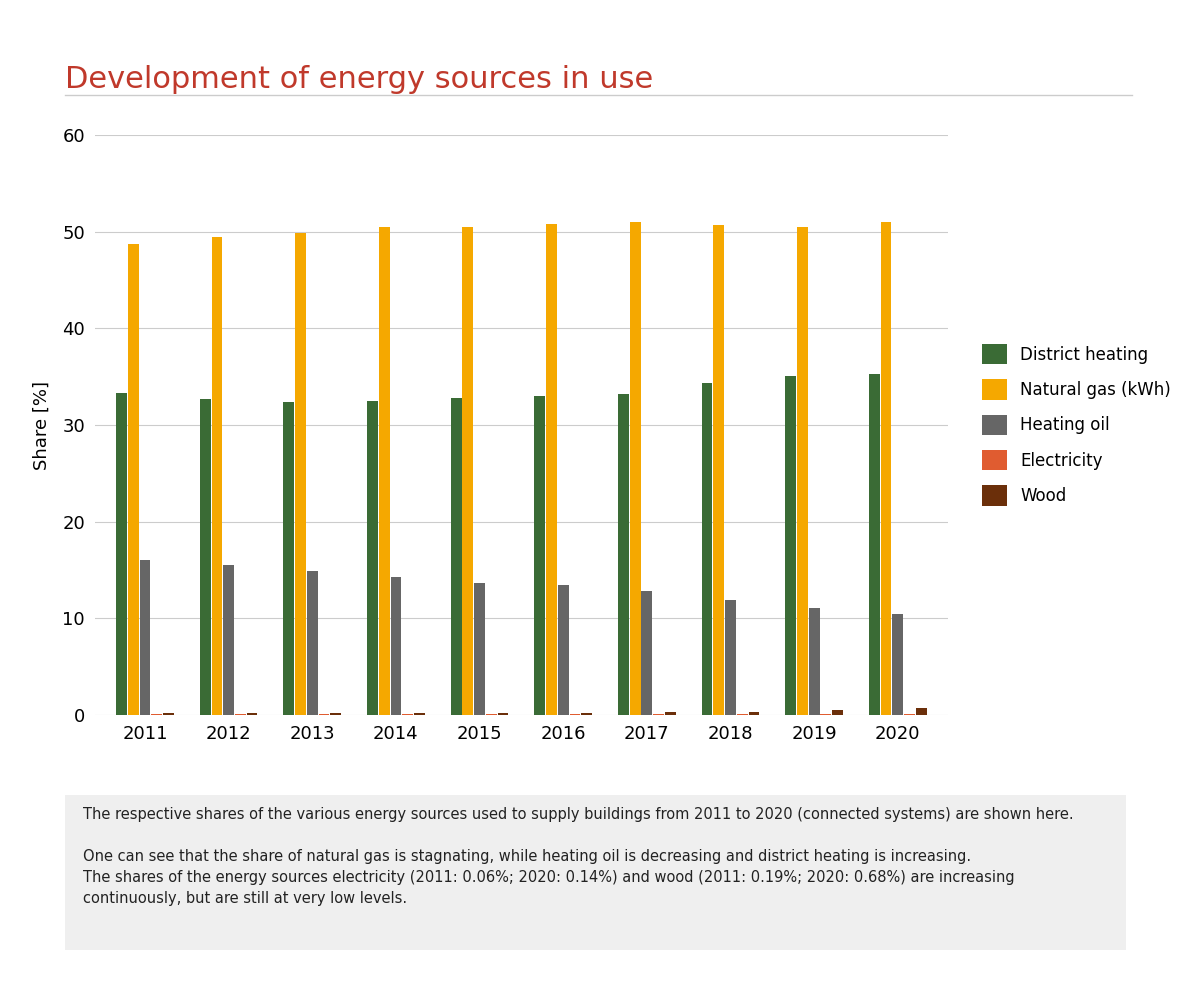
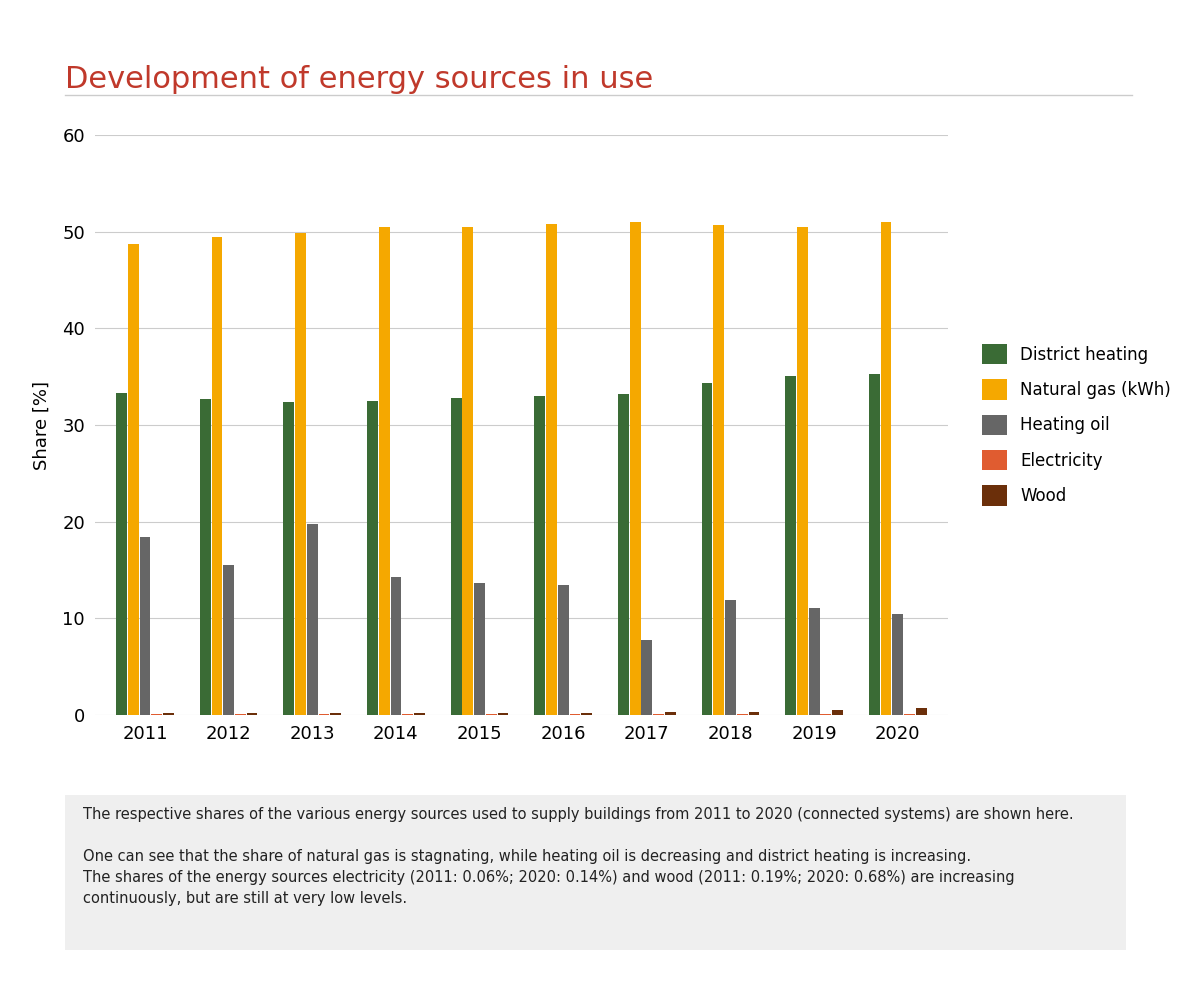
Heating oil/2011: 16.0 -> 18.4
Heating oil/2013: 14.9 -> 19.8
Heating oil/2017: 12.8 -> 7.8
